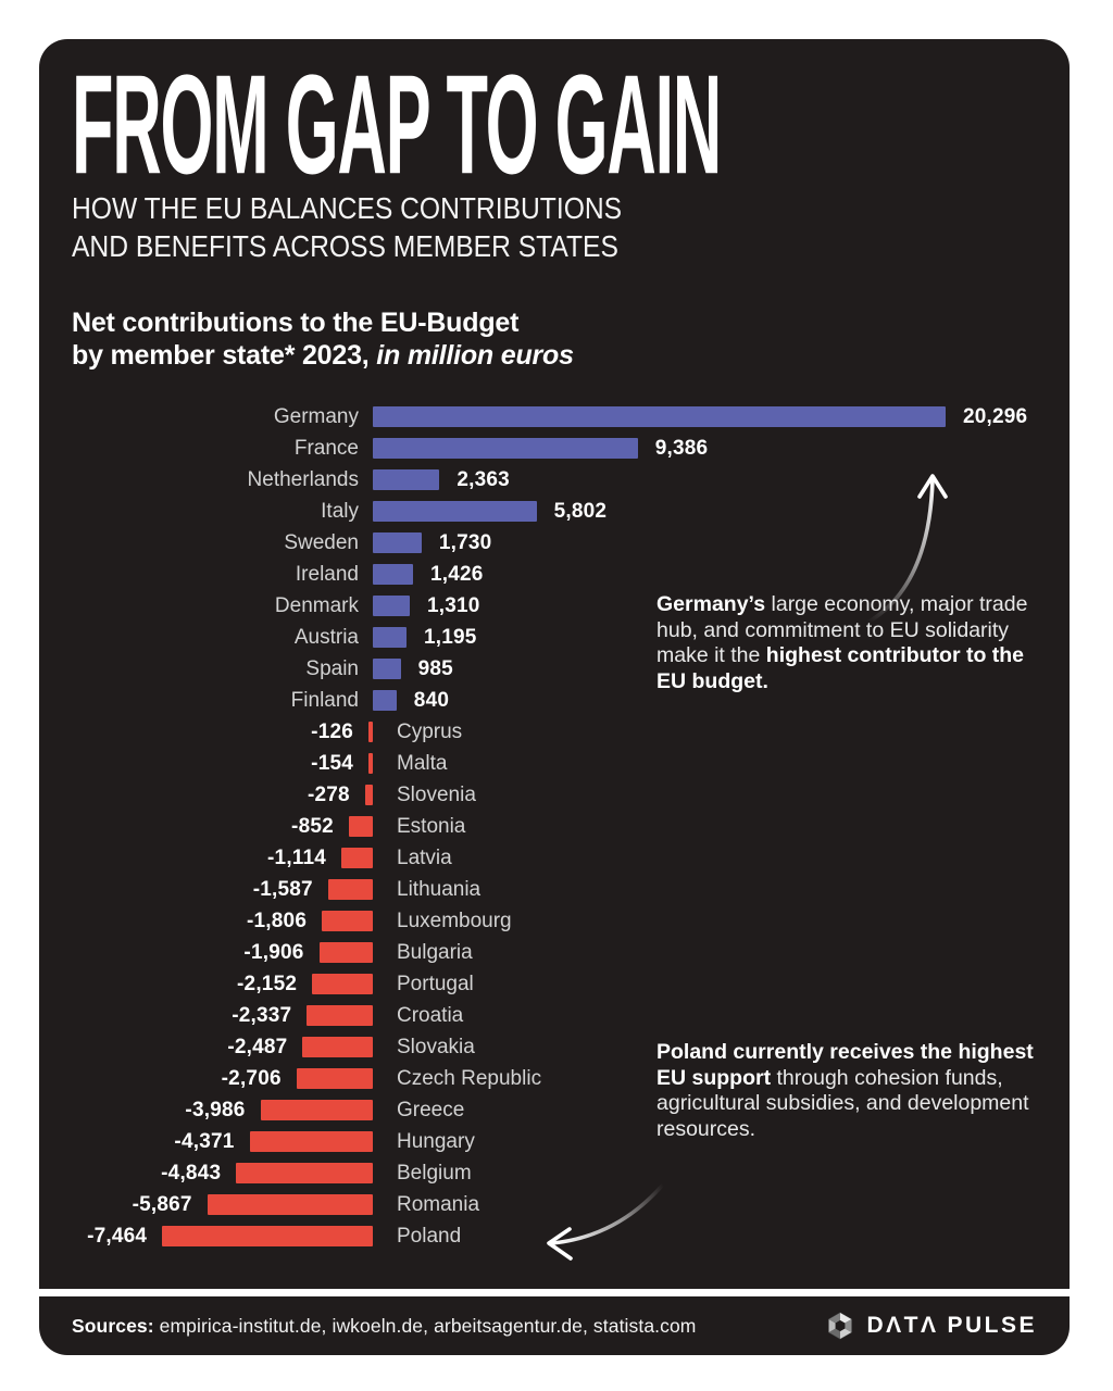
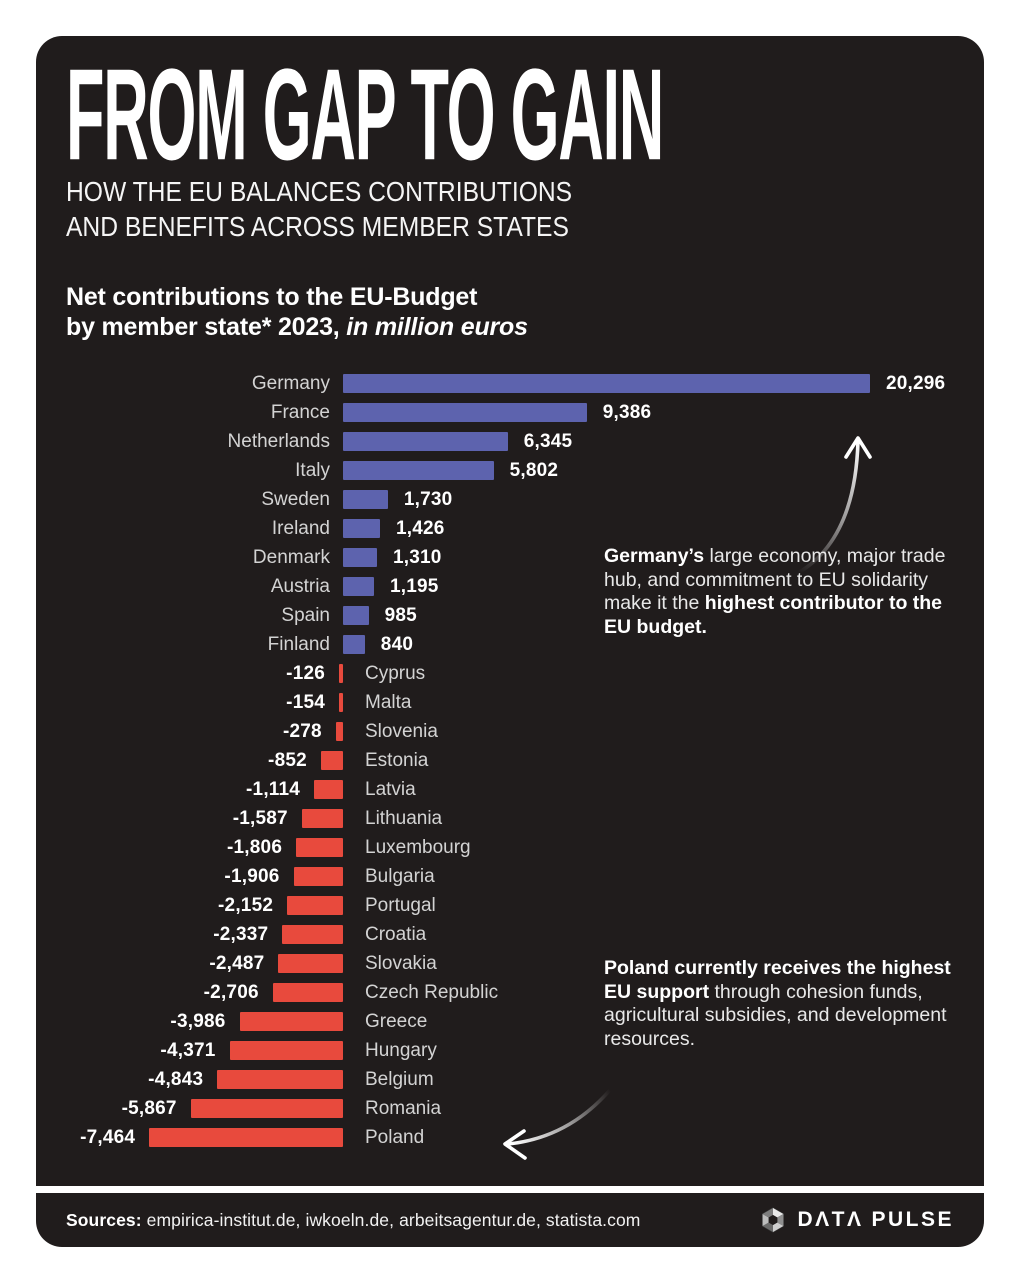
Netherlands: 2,363 -> 6,345
